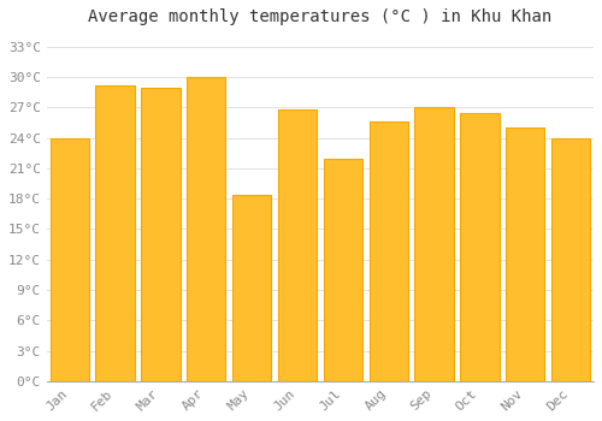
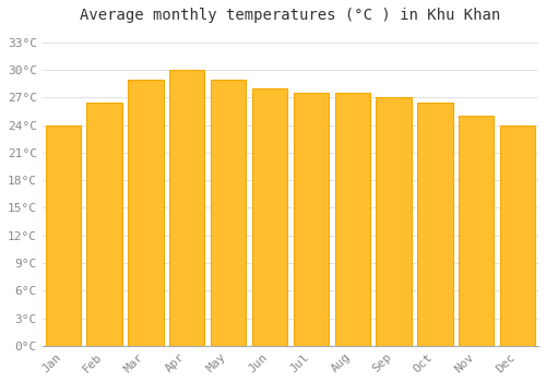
Feb: 29.2°C -> 26.5°C
May: 18.4°C -> 29.0°C
Jun: 26.8°C -> 28.0°C
Jul: 22.0°C -> 27.5°C
Aug: 25.6°C -> 27.5°C
